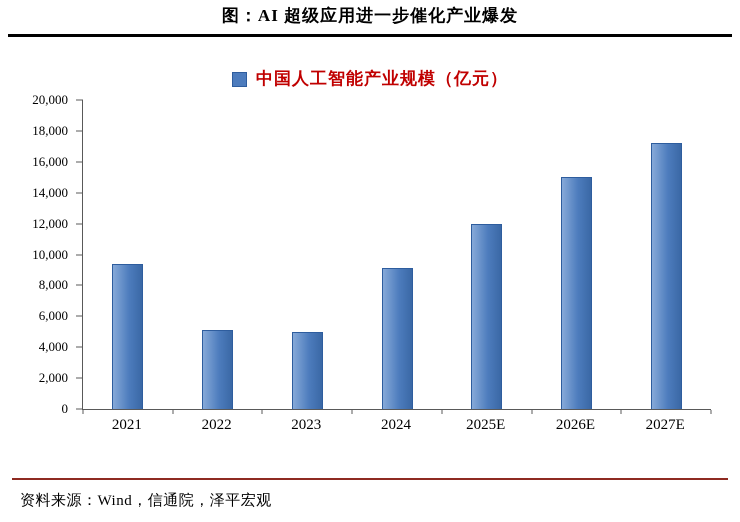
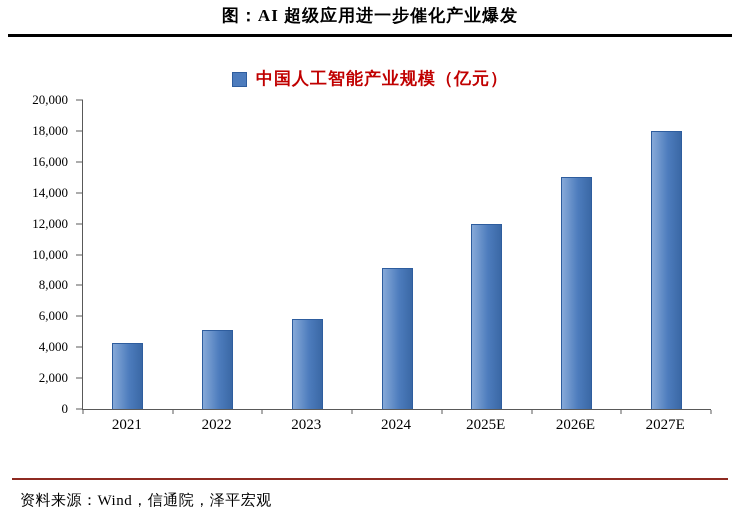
2021: 9400 -> 4300
2023: 5000 -> 5800
2027E: 17200 -> 18000
